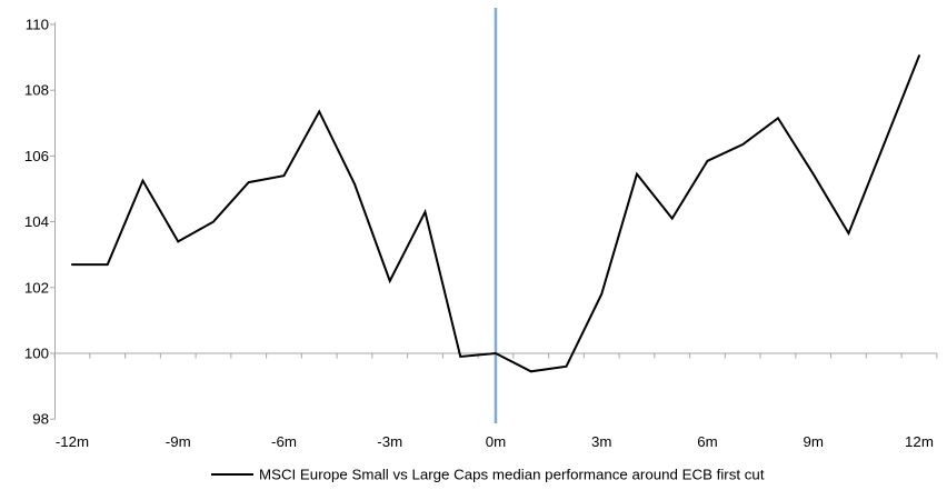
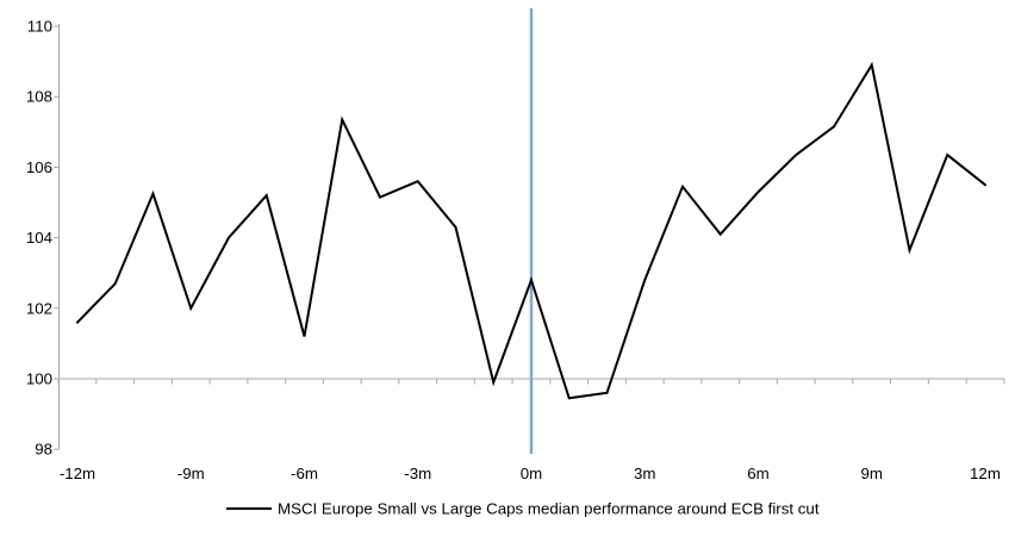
-12m: 102.7 -> 101.6
-9m: 103.4 -> 102.0
-6m: 105.4 -> 101.2
-3m: 102.2 -> 105.6
0m: 100.0 -> 102.8
3m: 101.8 -> 102.8
6m: 105.8 -> 105.3
9m: 105.5 -> 108.9
12m: 109.0 -> 105.5
